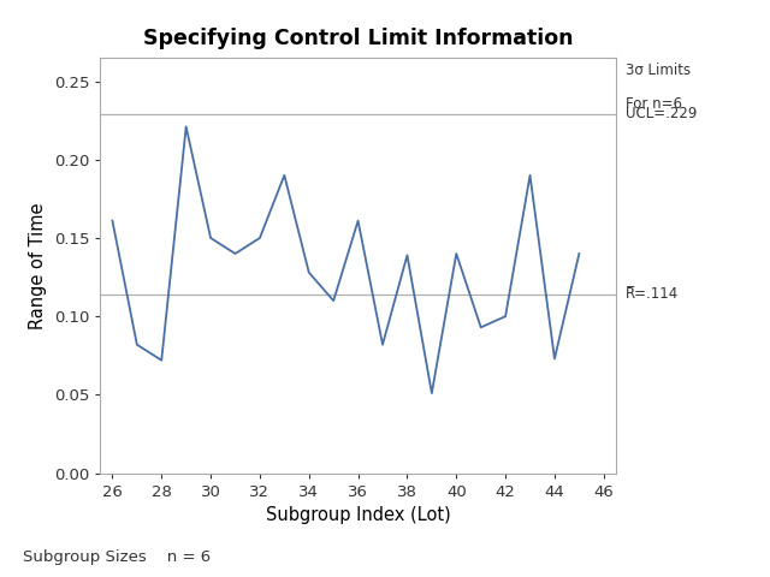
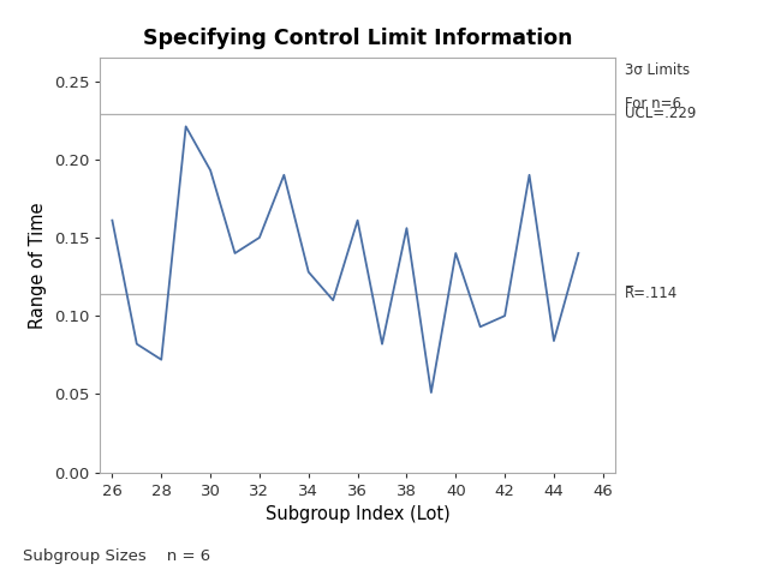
30: 0.150 -> 0.193
38: 0.139 -> 0.156
44: 0.073 -> 0.084
